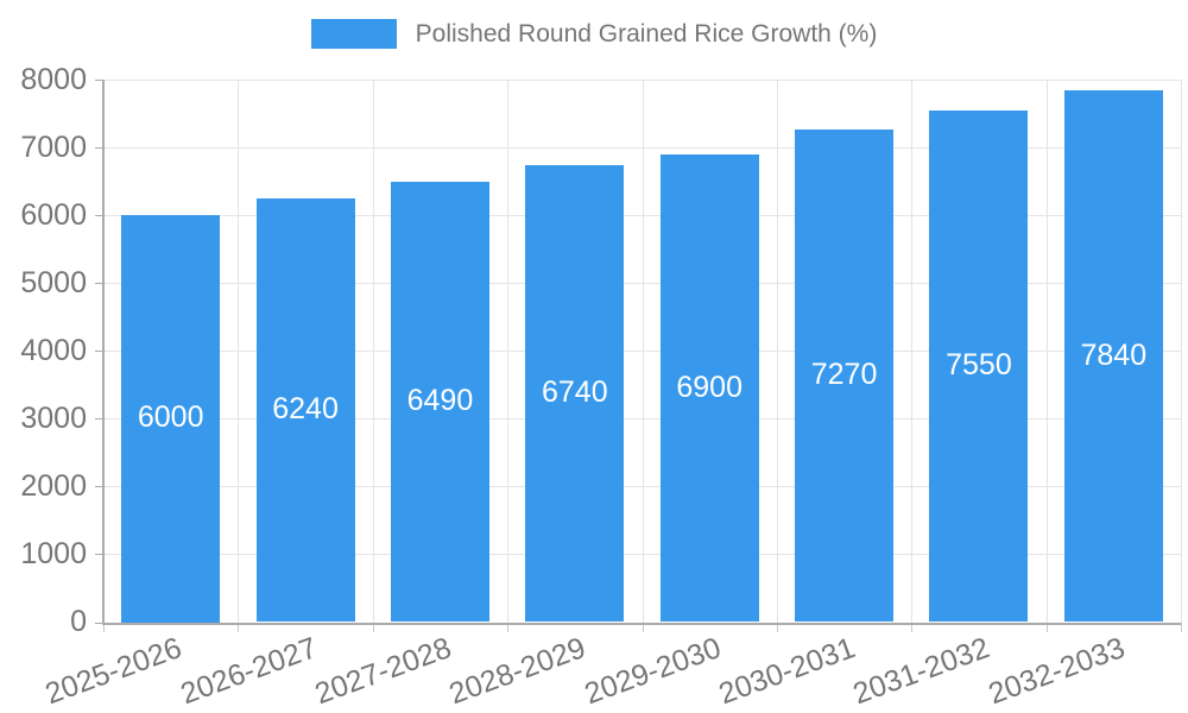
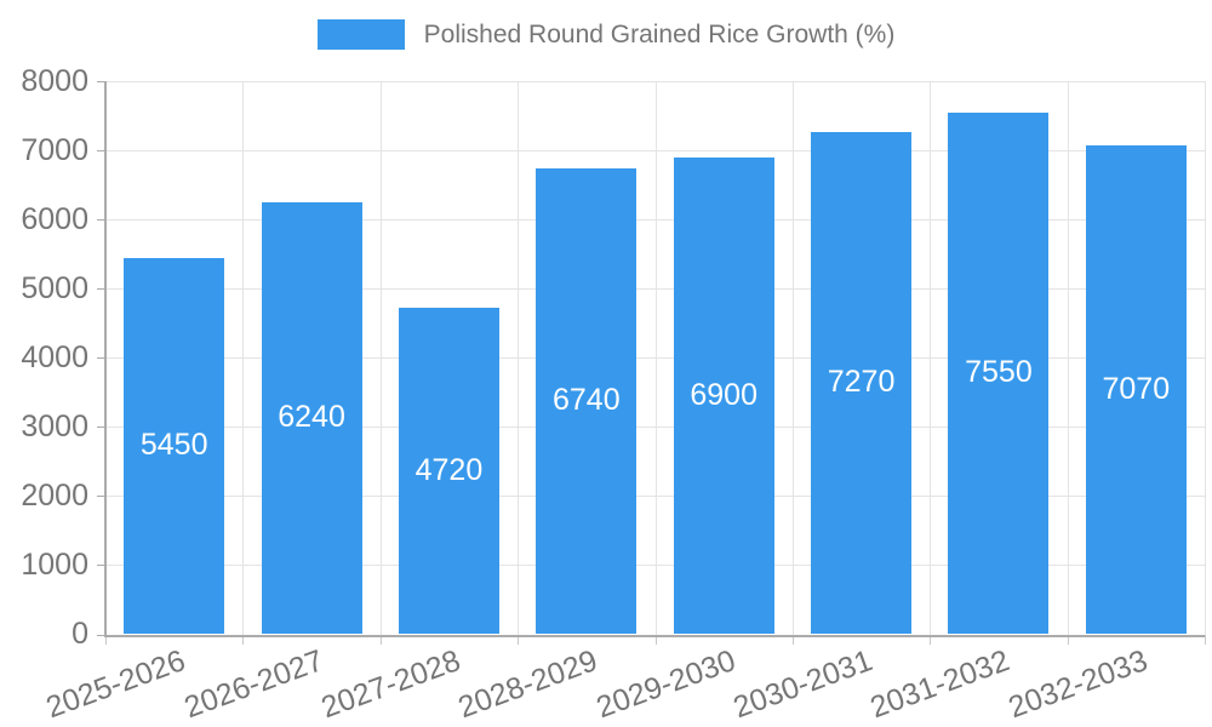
2025-2026: 6000 -> 5450
2027-2028: 6490 -> 4720
2032-2033: 7840 -> 7070
